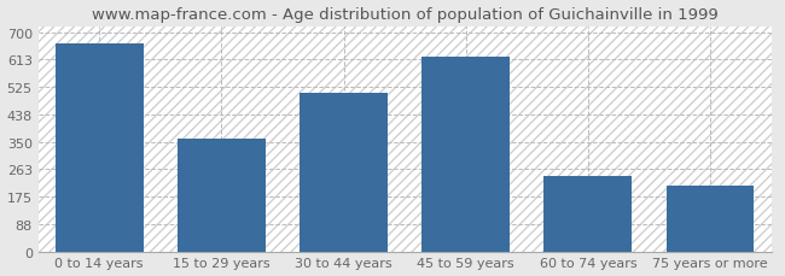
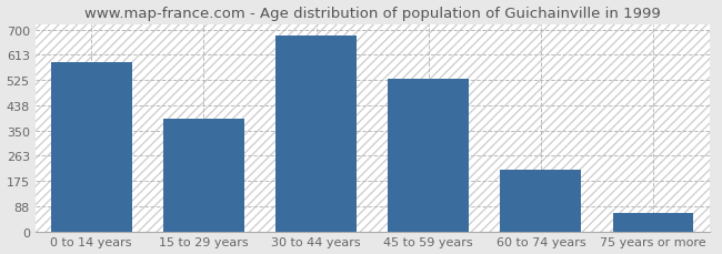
0 to 14 years: 665 -> 588
15 to 29 years: 360 -> 392
30 to 44 years: 505 -> 680
45 to 59 years: 620 -> 530
60 to 74 years: 240 -> 215
75 years or more: 210 -> 62
